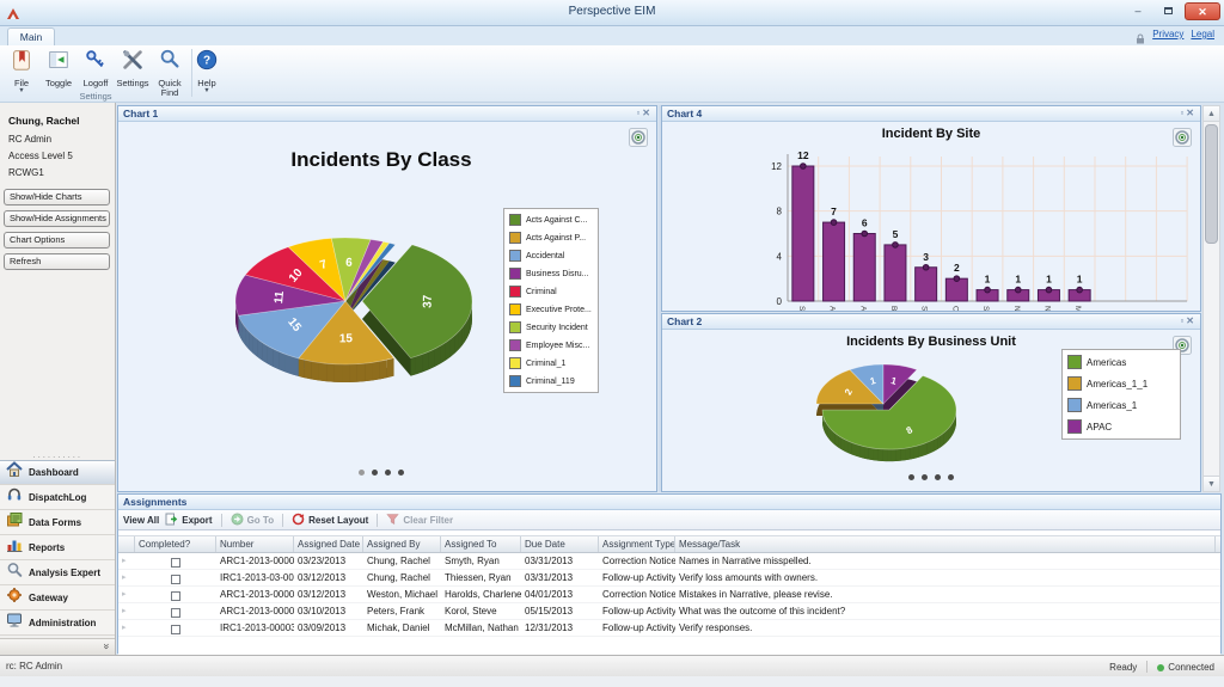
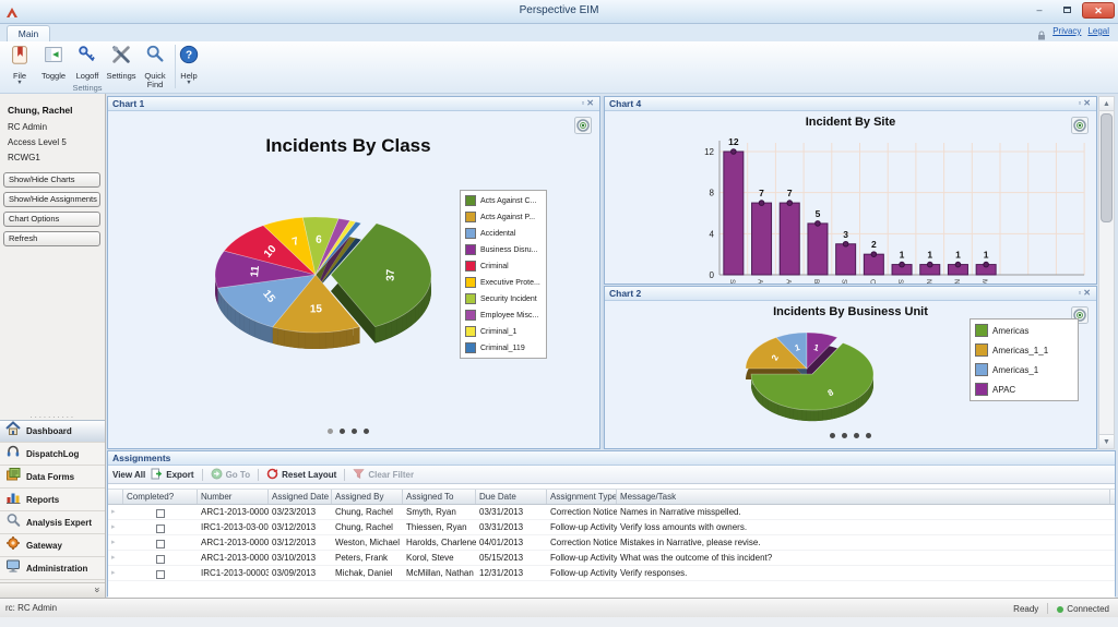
Incident By Site/Alberta: 6 -> 7
